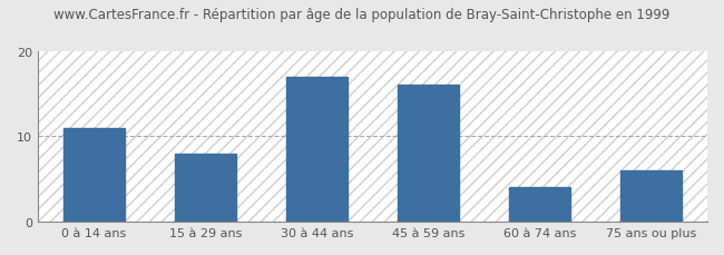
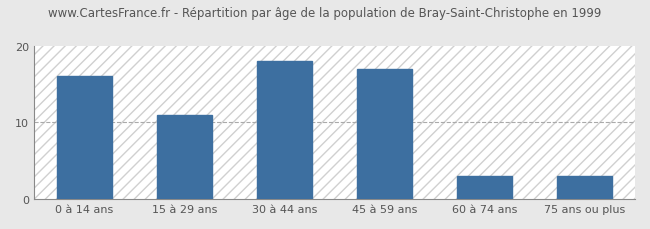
0 à 14 ans: 11 -> 16
15 à 29 ans: 8 -> 11
30 à 44 ans: 17 -> 18
45 à 59 ans: 16 -> 17
60 à 74 ans: 4 -> 3
75 ans ou plus: 6 -> 3
